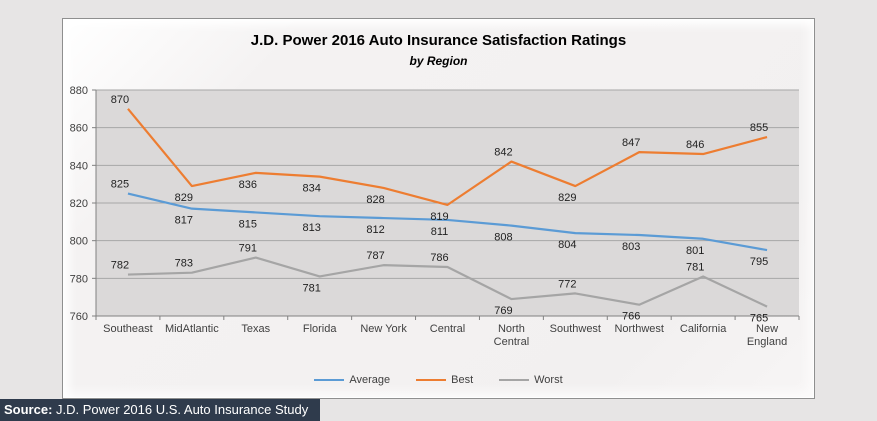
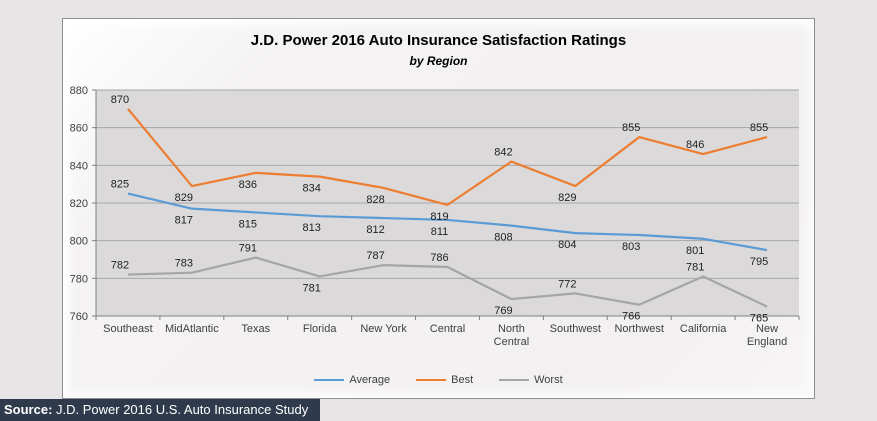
Best/Northwest: 847 -> 855
